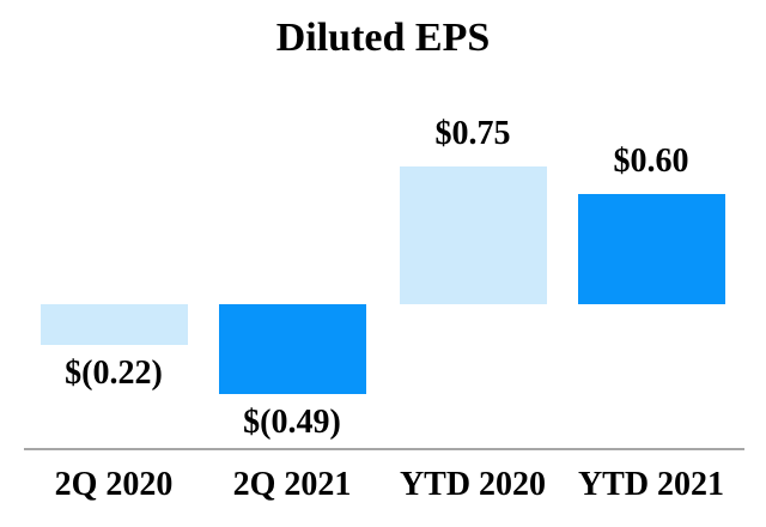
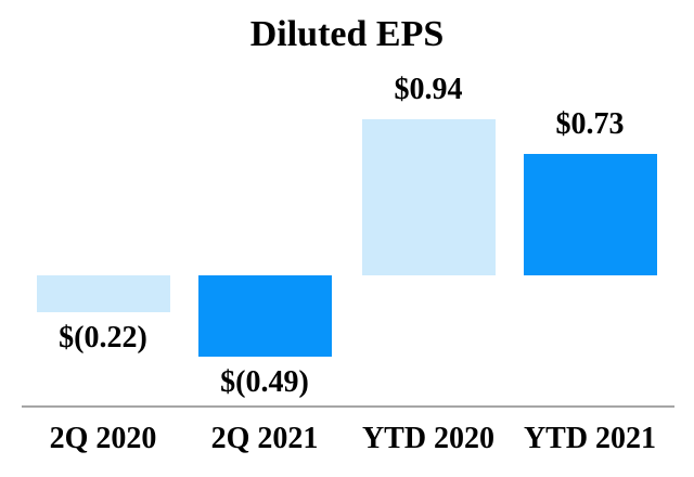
YTD 2020: $0.75 -> $0.94
YTD 2021: $0.60 -> $0.73
